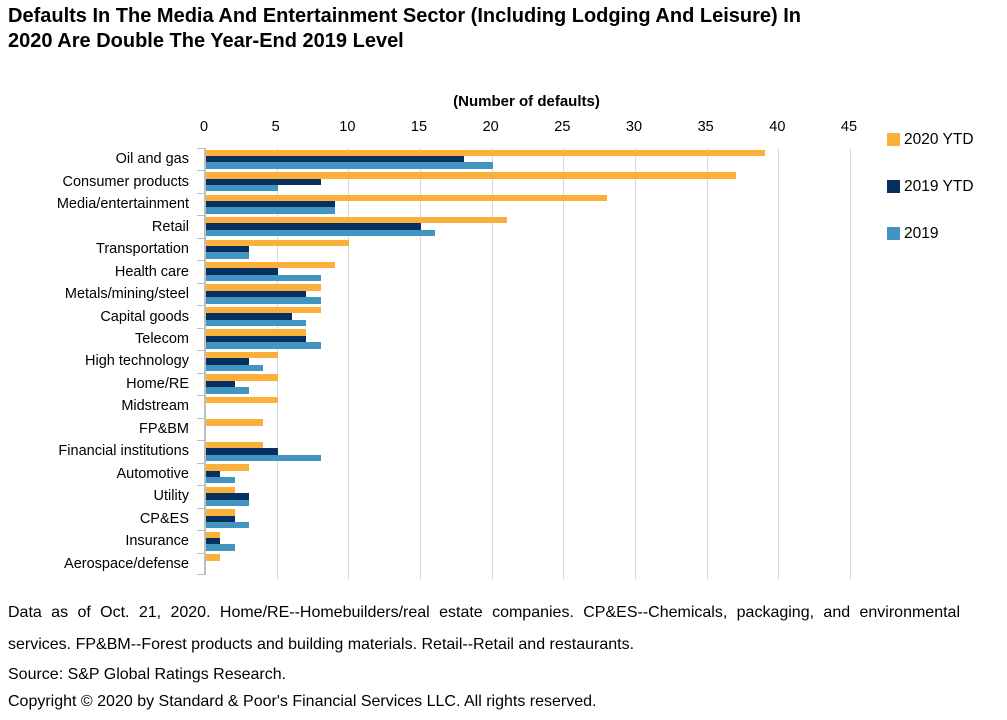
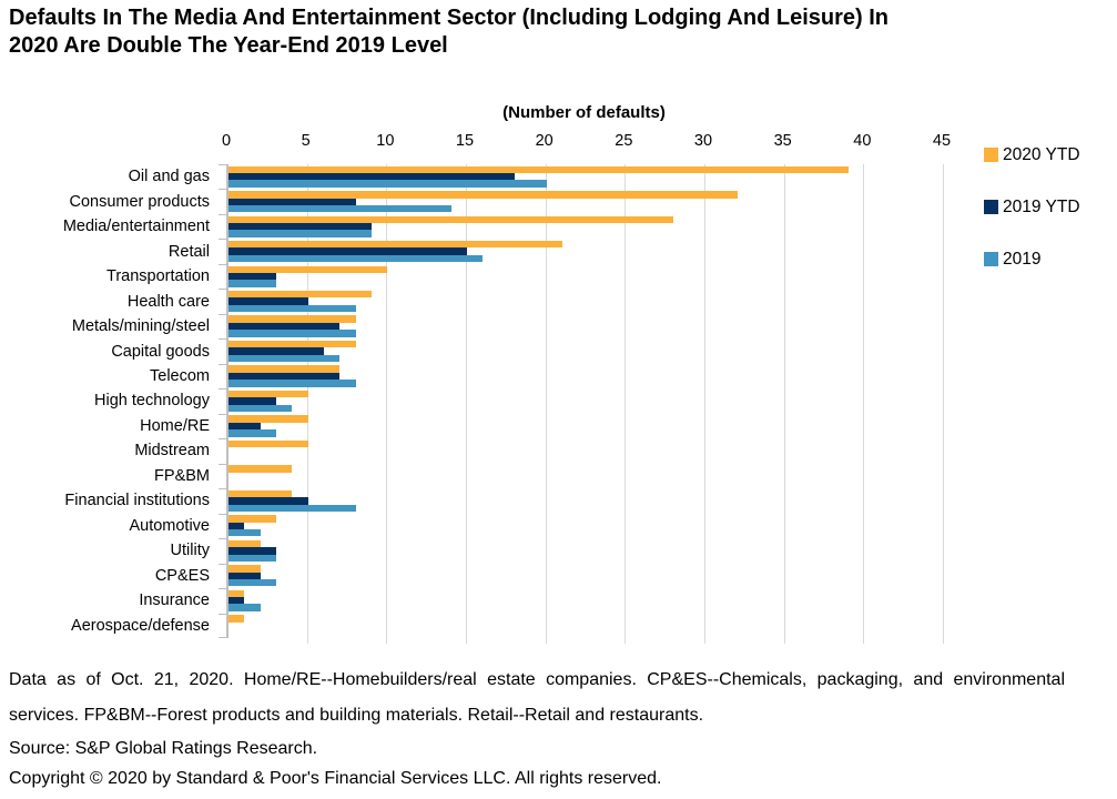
2020 YTD/Consumer products: 37 -> 32
2019/Consumer products: 5 -> 14
